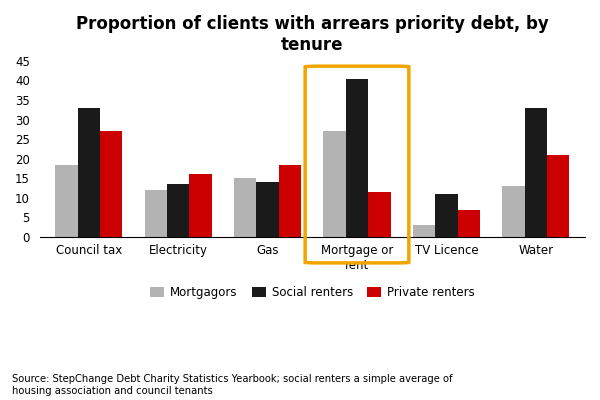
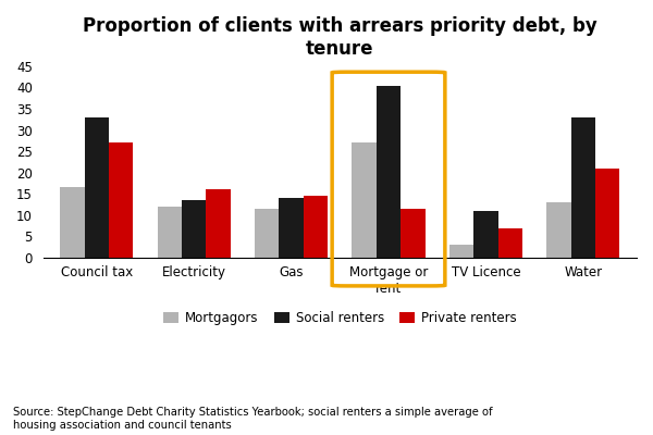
Mortgagors/Council tax: 18.5 -> 16.5
Mortgagors/Gas: 15.0 -> 11.5
Private renters/Gas: 18.5 -> 14.5
